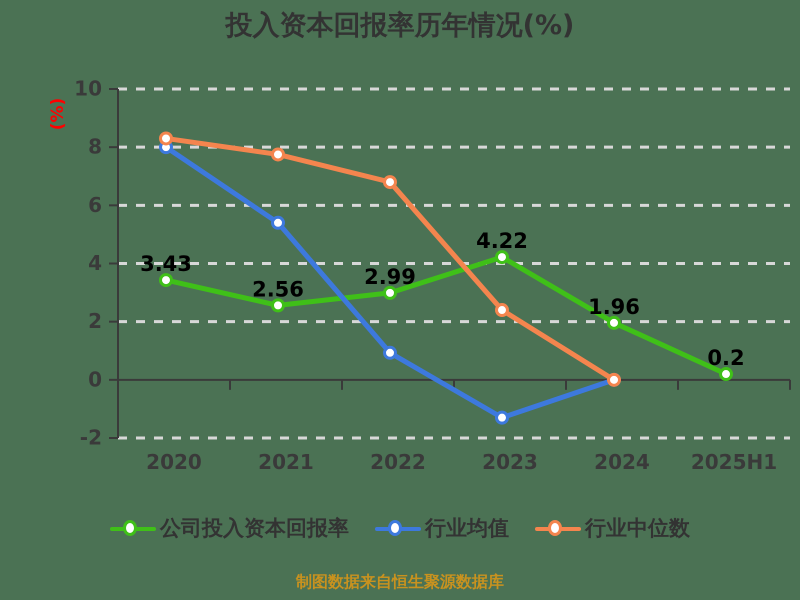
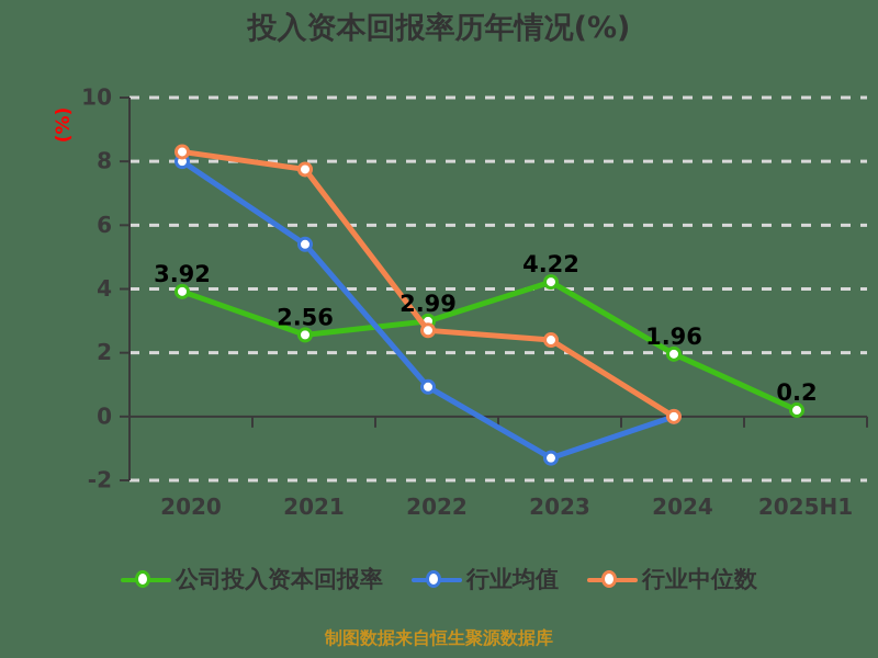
公司投入资本回报率/2020: 3.43 -> 3.92
行业中位数/2022: 6.8 -> 2.7
